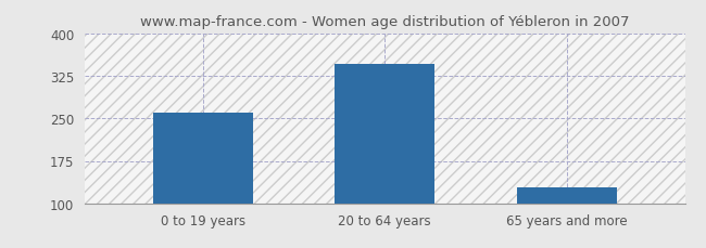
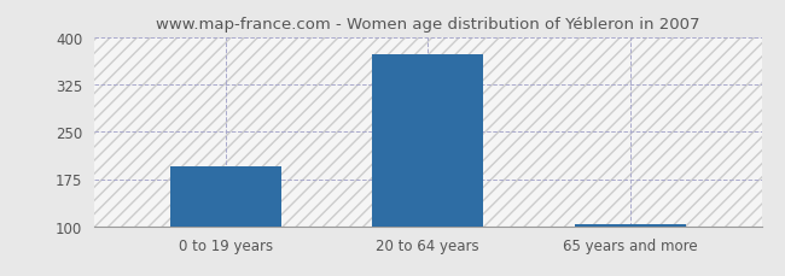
0 to 19 years: 260 -> 196
20 to 64 years: 346 -> 373
65 years and more: 128 -> 103
